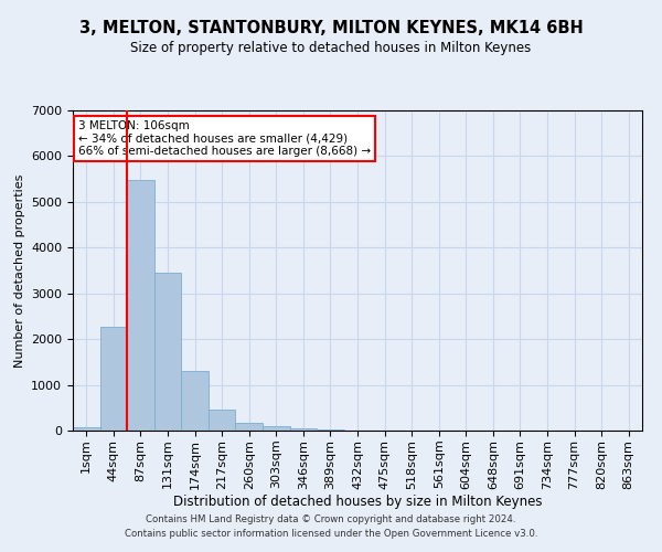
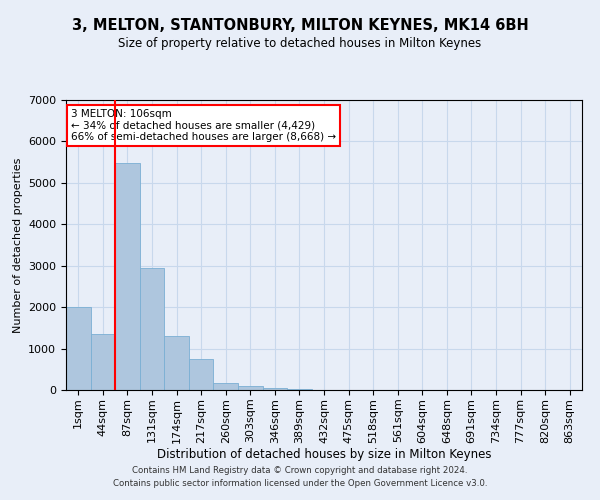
1sqm: 80 -> 2000
44sqm: 2270 -> 1350
131sqm: 3450 -> 2950
217sqm: 470 -> 750
